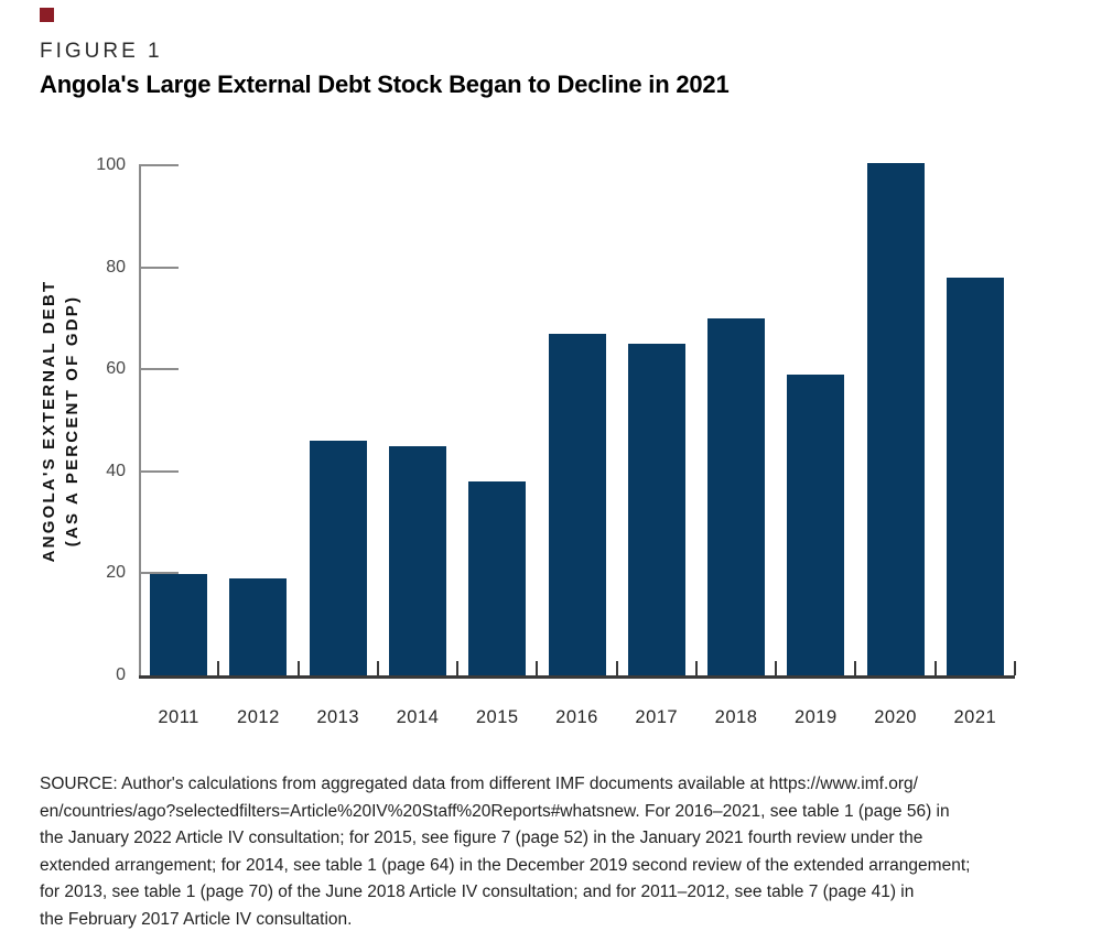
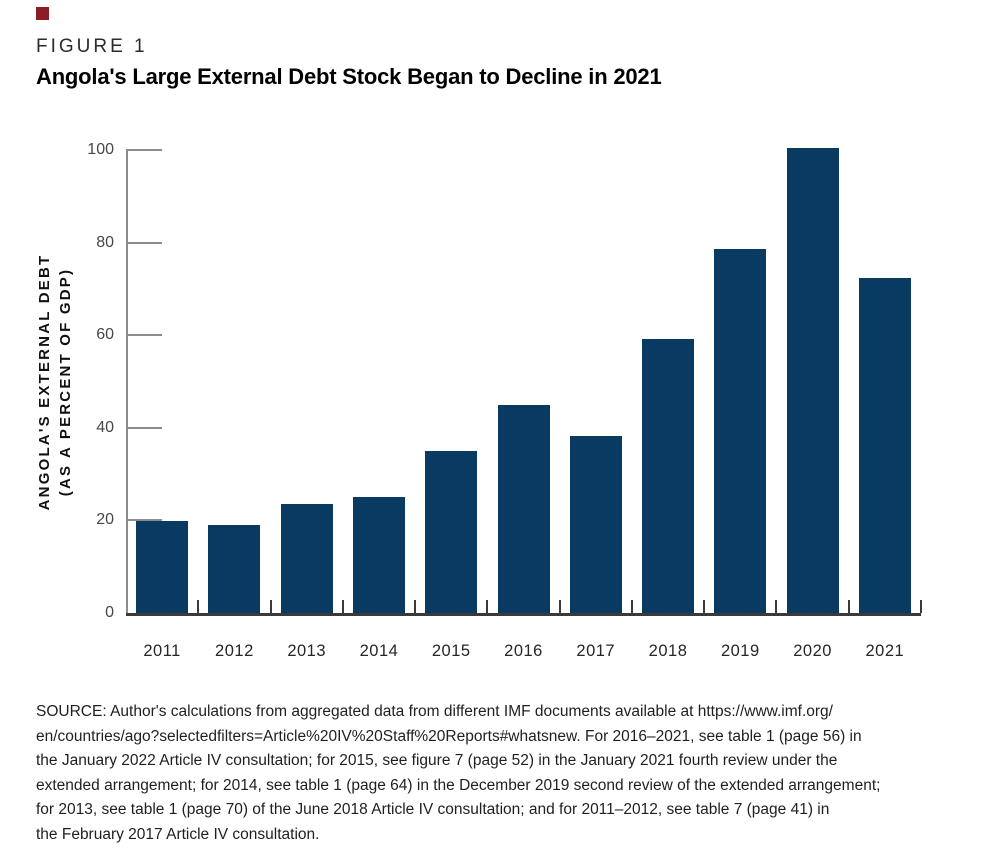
2013: 46 -> 24
2014: 45 -> 25
2015: 38 -> 35
2016: 67 -> 45
2017: 65 -> 38
2018: 70 -> 59
2019: 59 -> 79
2021: 78 -> 72
